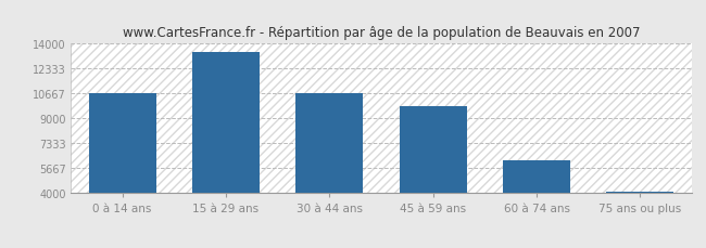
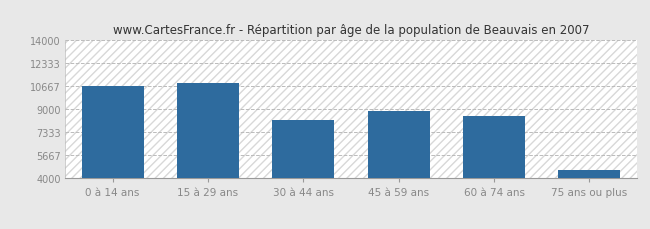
15 à 29 ans: 13400 -> 10900
30 à 44 ans: 10700 -> 8200
45 à 59 ans: 9800 -> 8900
60 à 74 ans: 6200 -> 8500
75 ans ou plus: 4100 -> 4600
